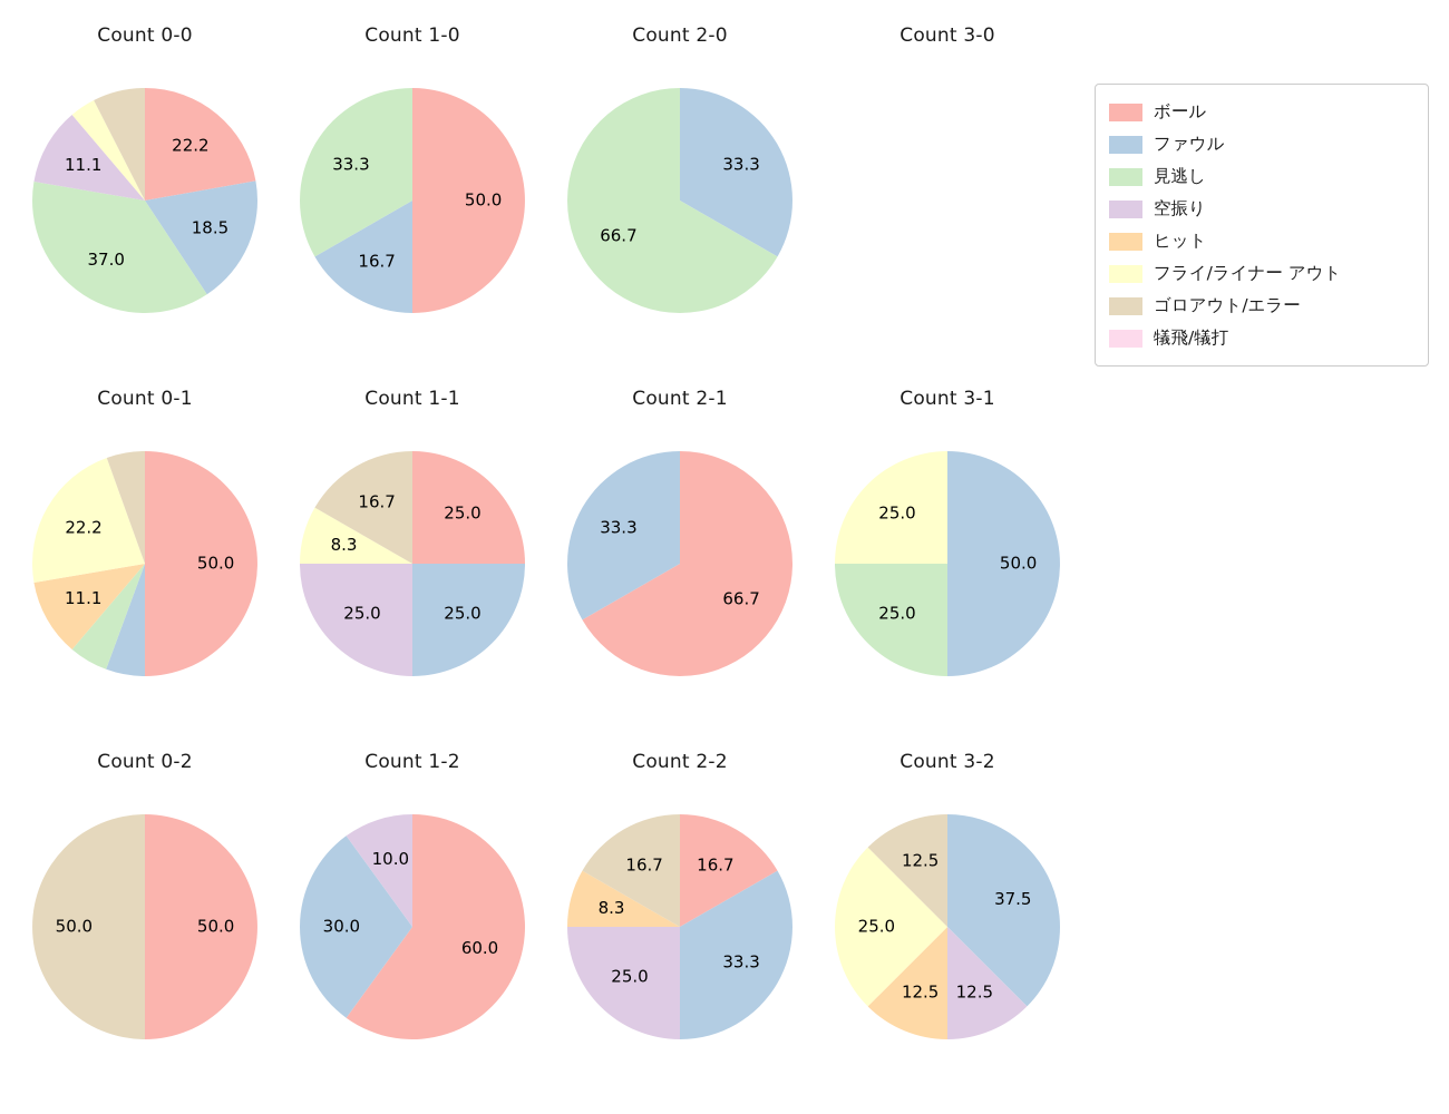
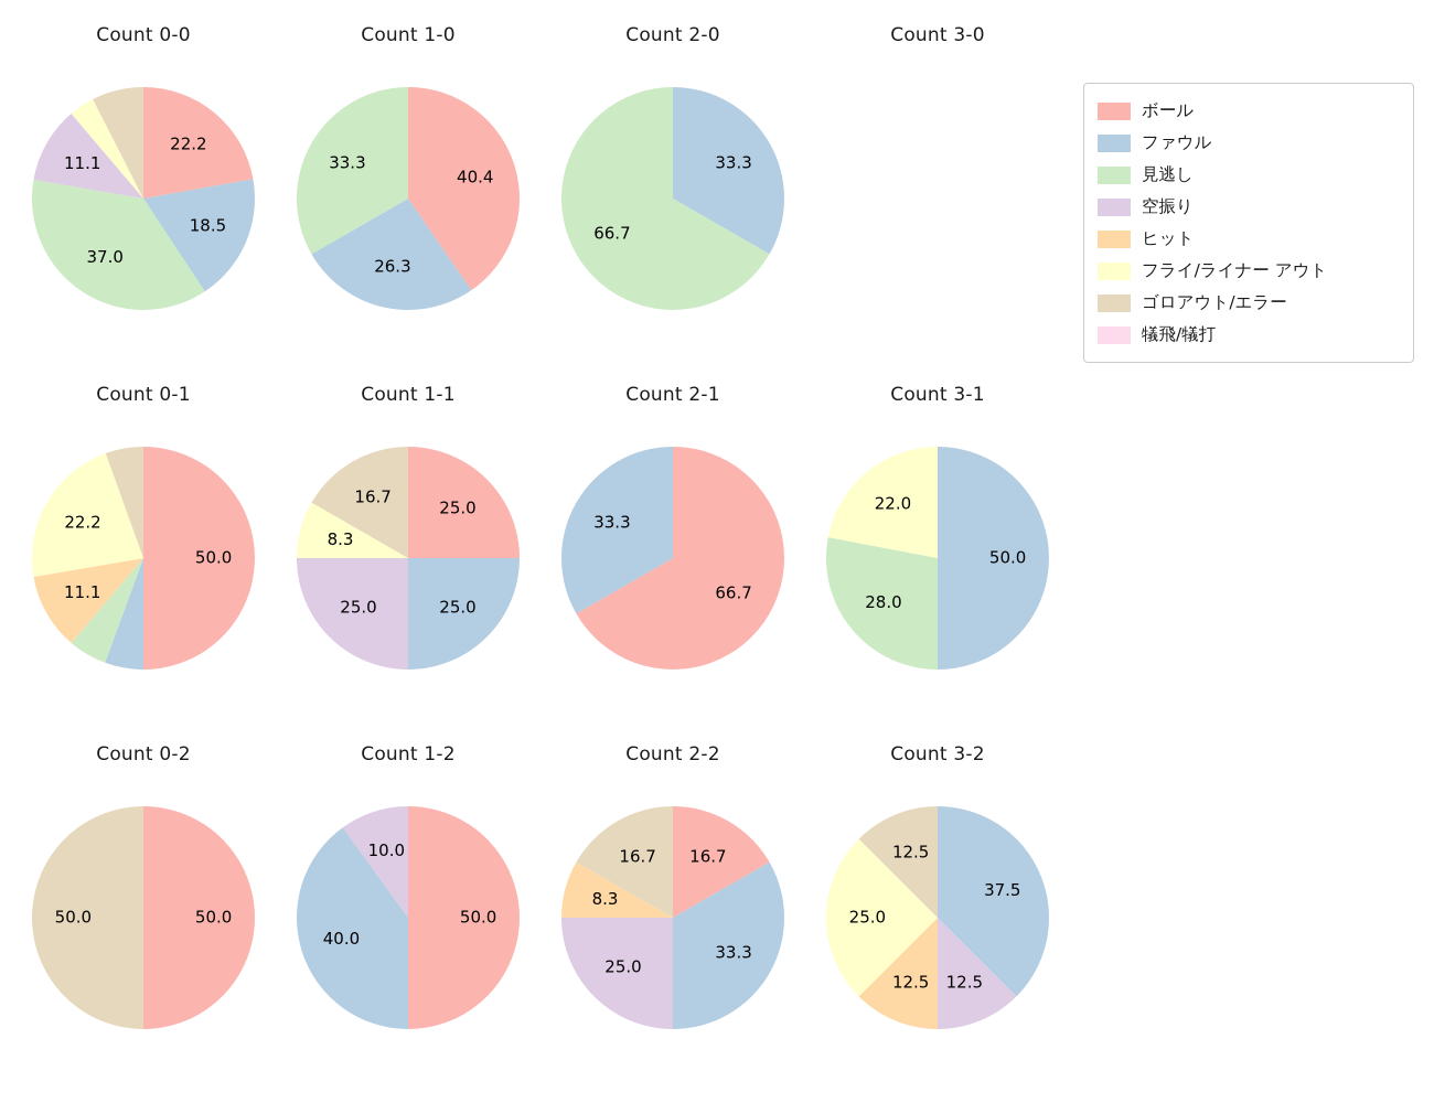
Count 1-0/ボール: 50.0 -> 40.4
Count 1-0/ファウル: 16.7 -> 26.3
Count 3-1/見逃し: 25.0 -> 28.0
Count 3-1/フライ/ライナー アウト: 25.0 -> 22.0
Count 1-2/ボール: 60.0 -> 50.0
Count 1-2/ファウル: 30.0 -> 40.0
